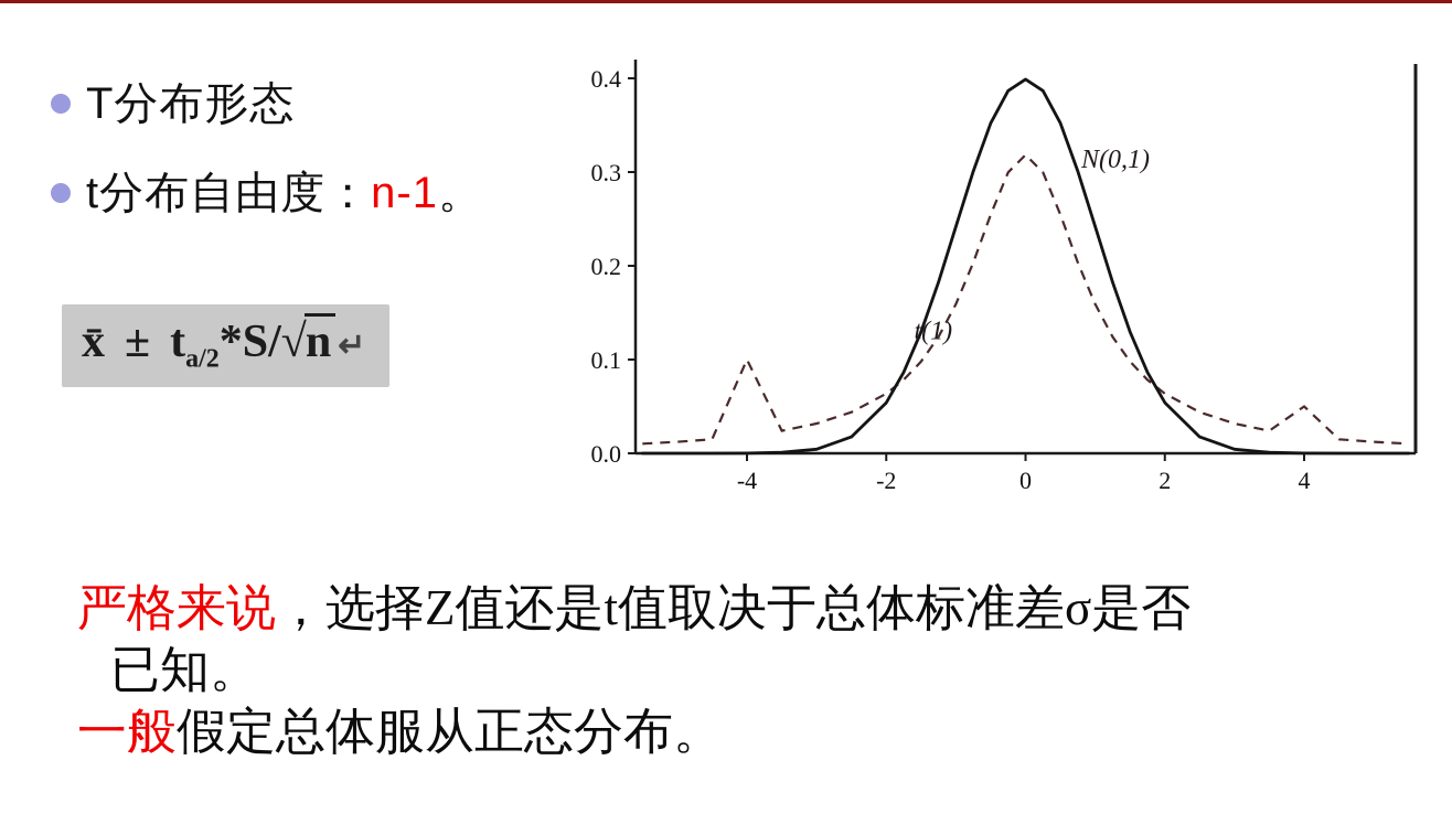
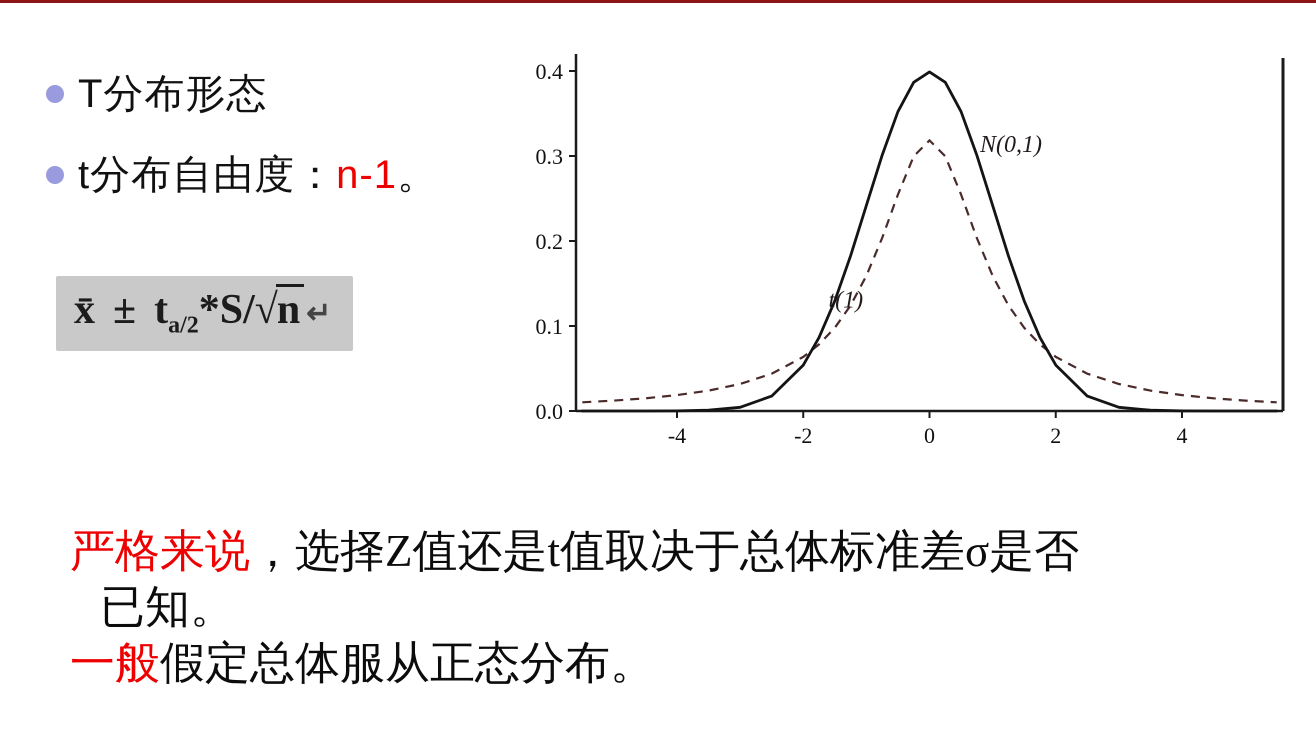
t(1)/-4: 0.10 -> 0.02
t(1)/4: 0.05 -> 0.02
